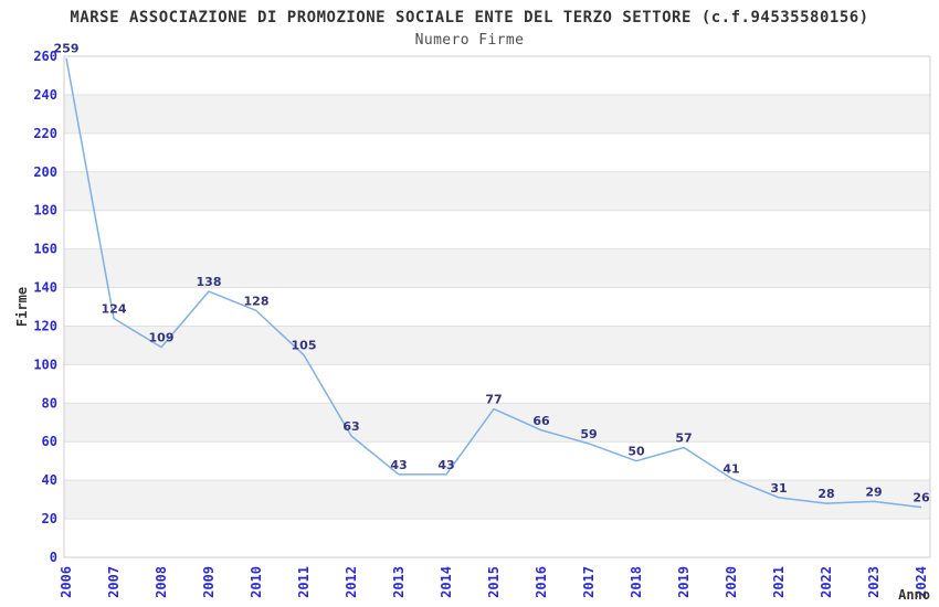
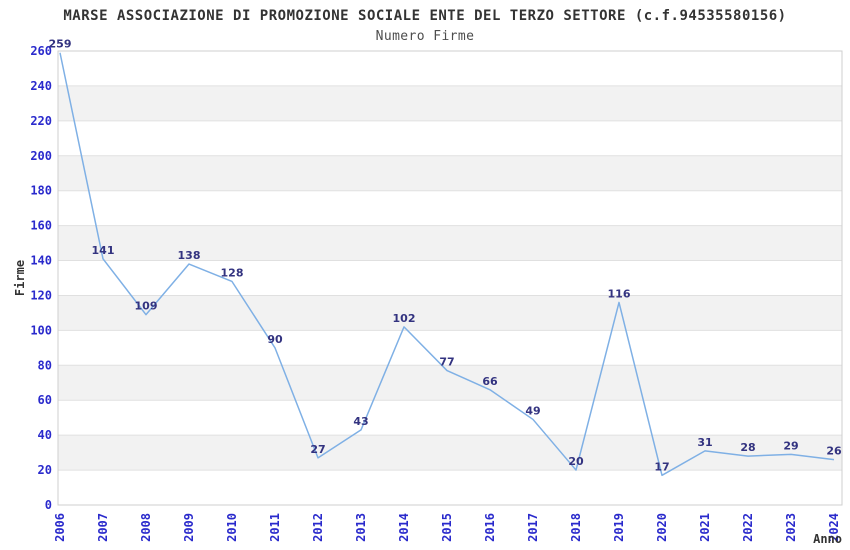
2007: 124 -> 141
2011: 105 -> 90
2012: 63 -> 27
2014: 43 -> 102
2017: 59 -> 49
2018: 50 -> 20
2019: 57 -> 116
2020: 41 -> 17
